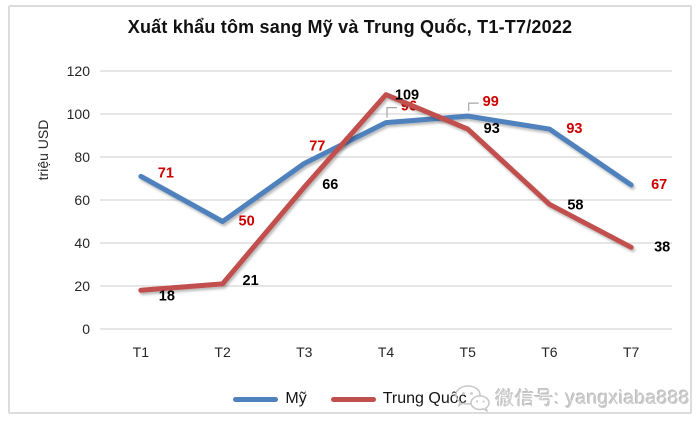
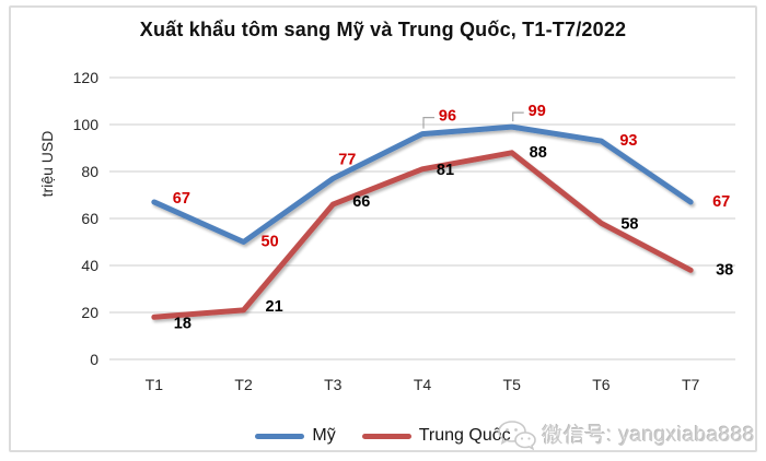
Mỹ/T1: 71 -> 67
Trung Quốc/T4: 109 -> 81
Trung Quốc/T5: 93 -> 88
